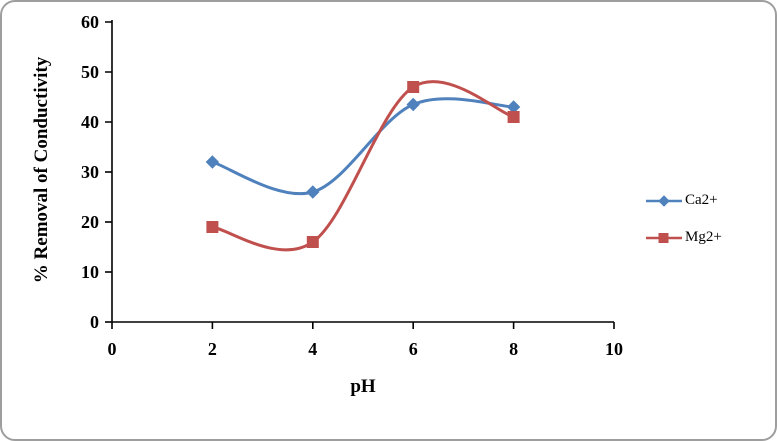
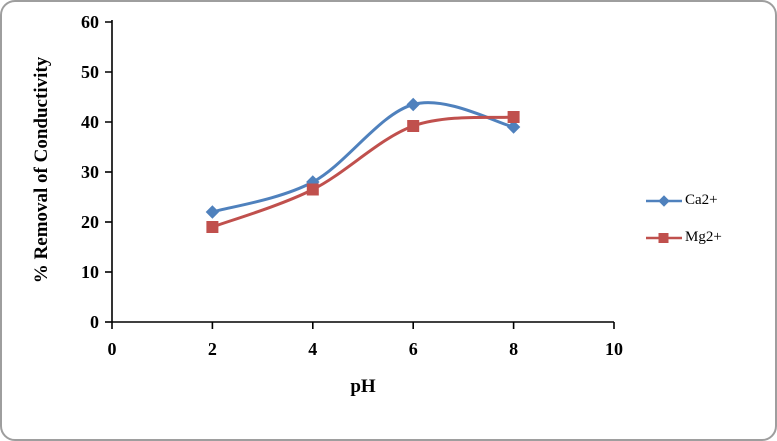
Ca2+/2: 32 -> 22
Ca2+/4: 26 -> 28
Mg2+/4: 16 -> 26
Mg2+/6: 47 -> 39
Ca2+/8: 43 -> 39
